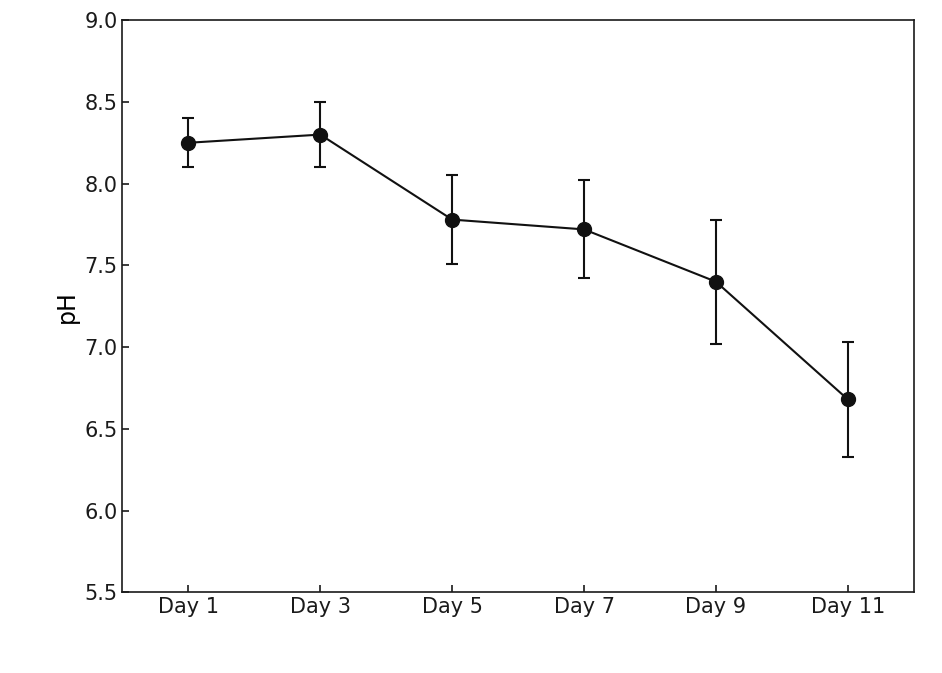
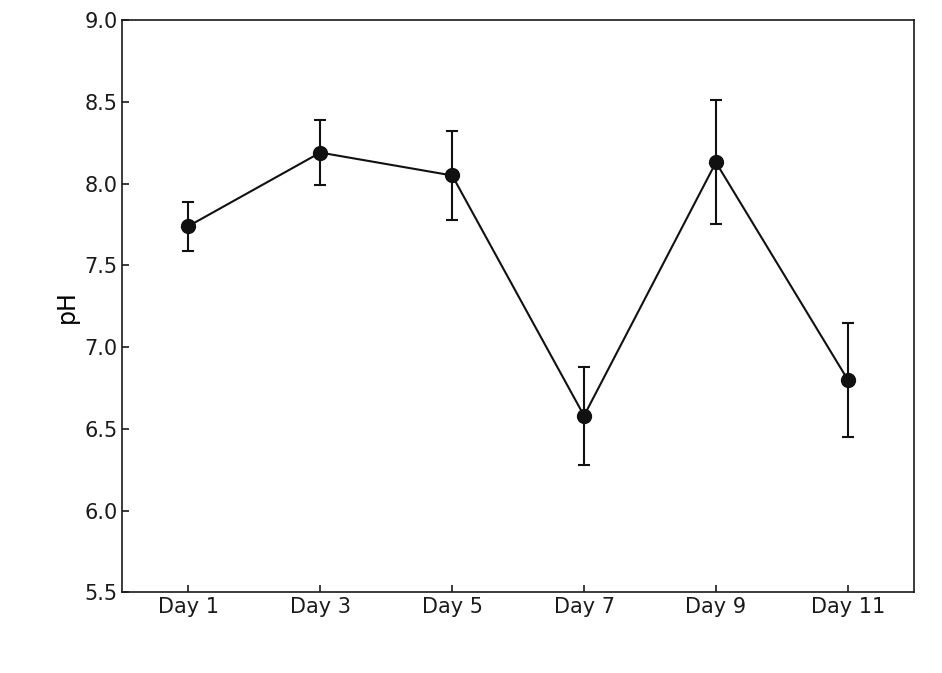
Day 1: 8.25 -> 7.74
Day 3: 8.30 -> 8.19
Day 5: 7.78 -> 8.05
Day 7: 7.72 -> 6.58
Day 9: 7.40 -> 8.13
Day 11: 6.68 -> 6.80
